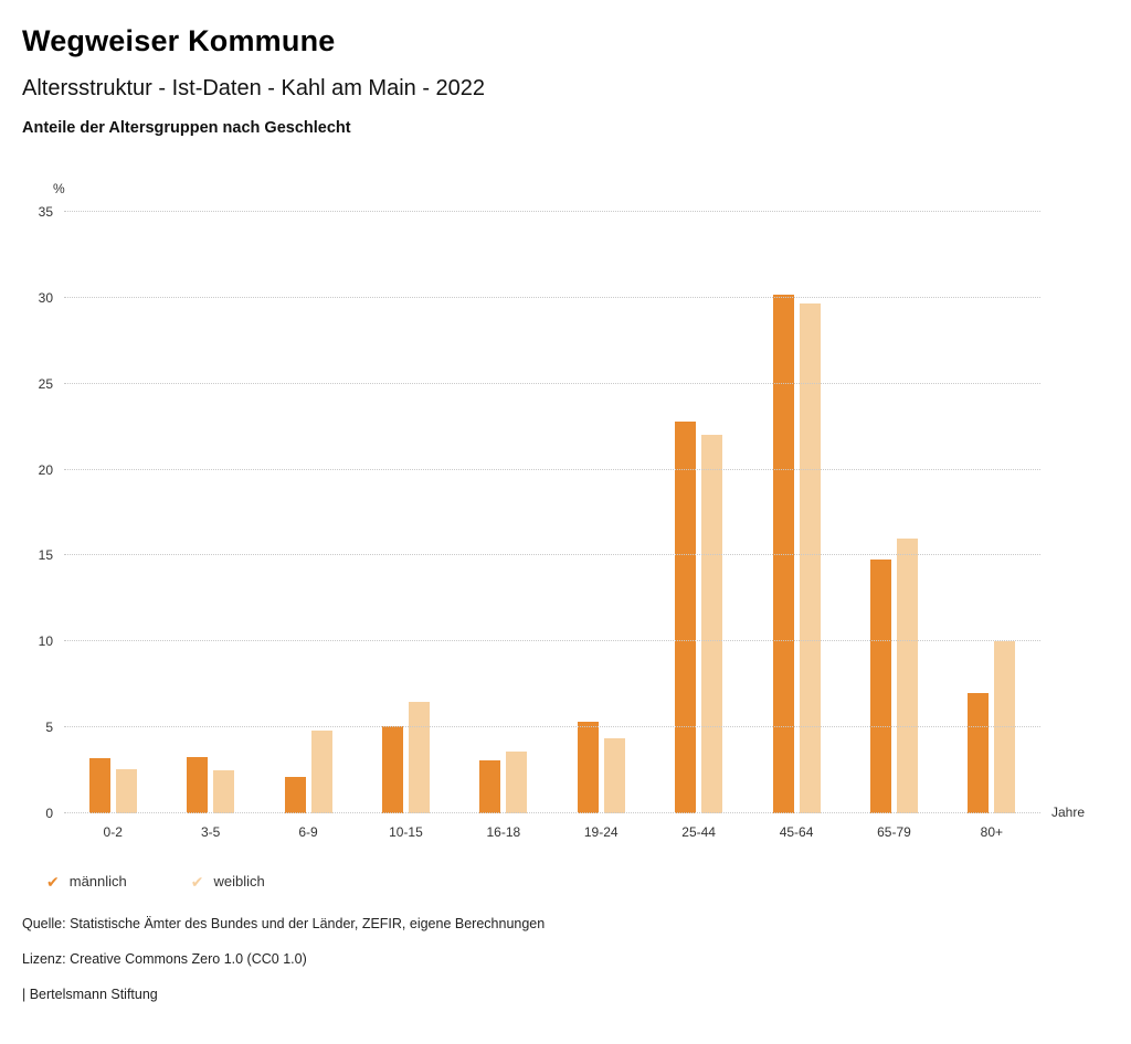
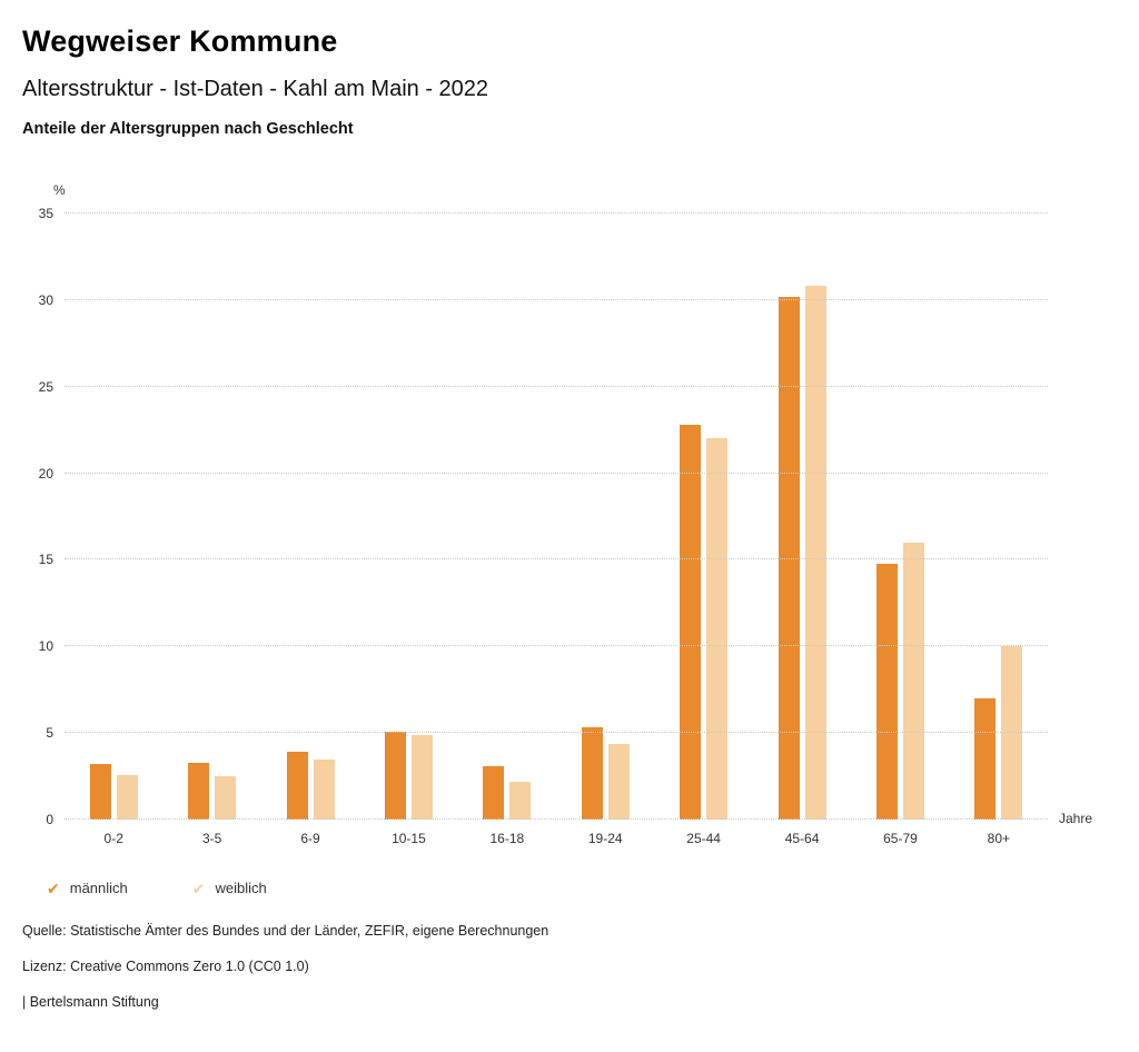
männlich/6-9: 2.1 -> 3.9
weiblich/6-9: 4.8 -> 3.5
weiblich/10-15: 6.5 -> 4.9
weiblich/16-18: 3.6 -> 2.2
weiblich/45-64: 29.7 -> 30.8
